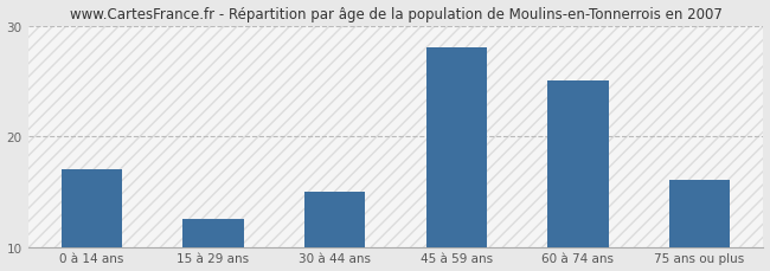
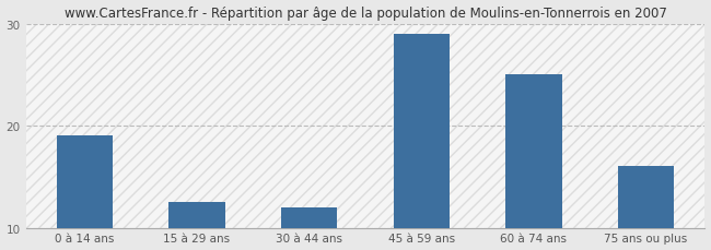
0 à 14 ans: 17.0 -> 19.0
30 à 44 ans: 15.0 -> 12.0
45 à 59 ans: 28.0 -> 29.0
